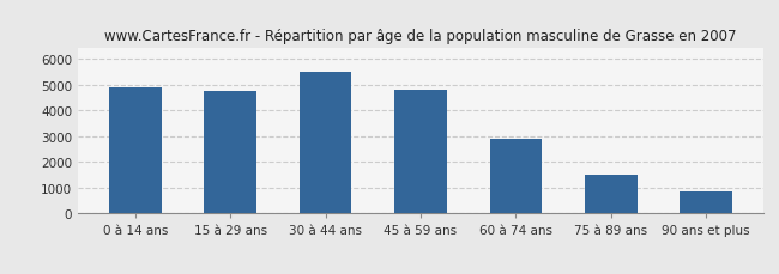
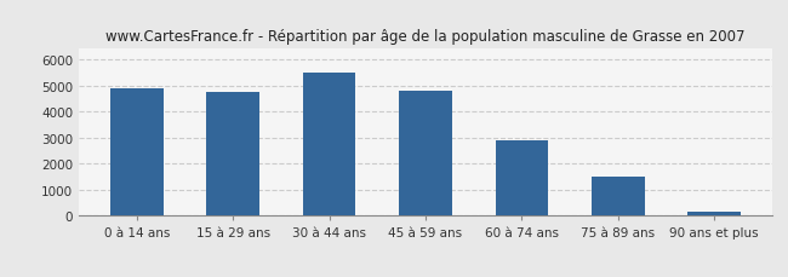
90 ans et plus: 850 -> 150
